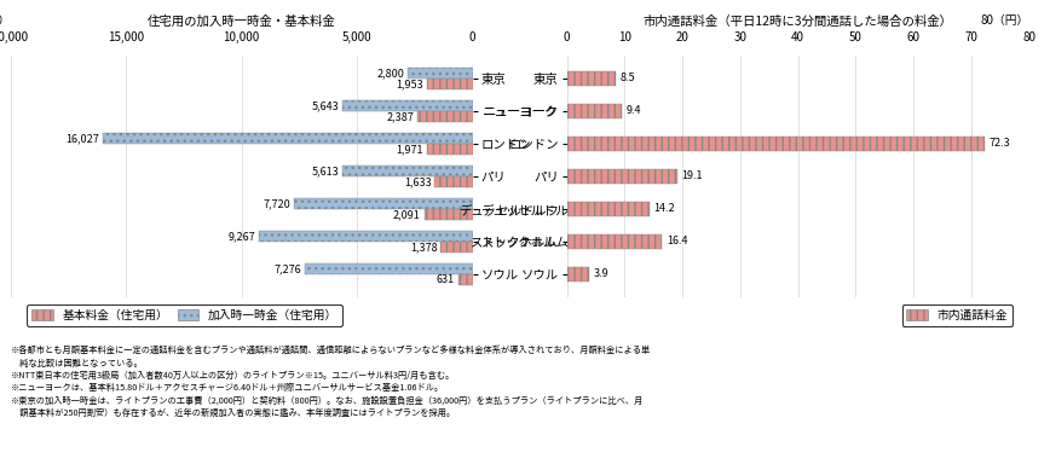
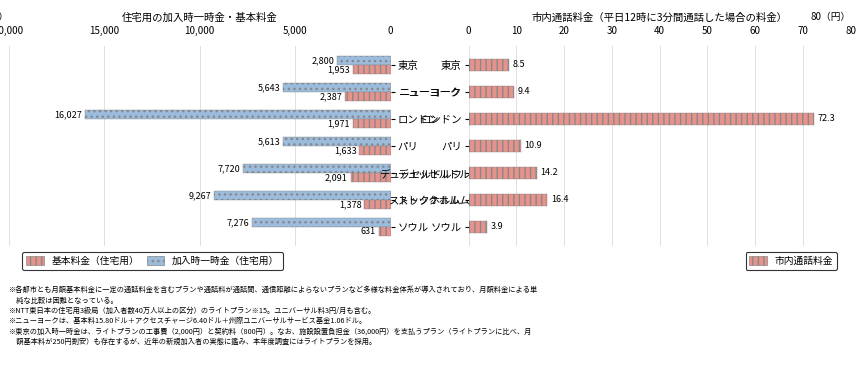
市内通話料金（平日12時に3分間通話した場合の料金）/パリ: 19.1 -> 10.9
